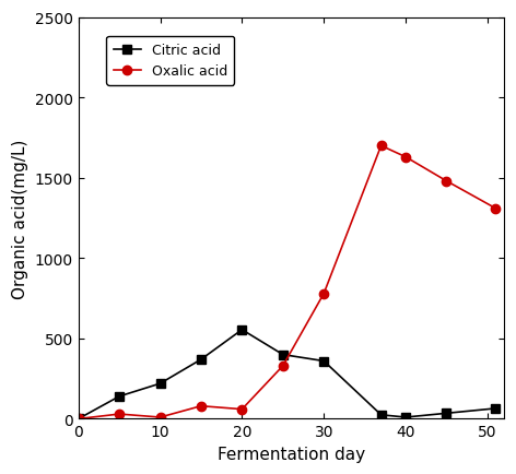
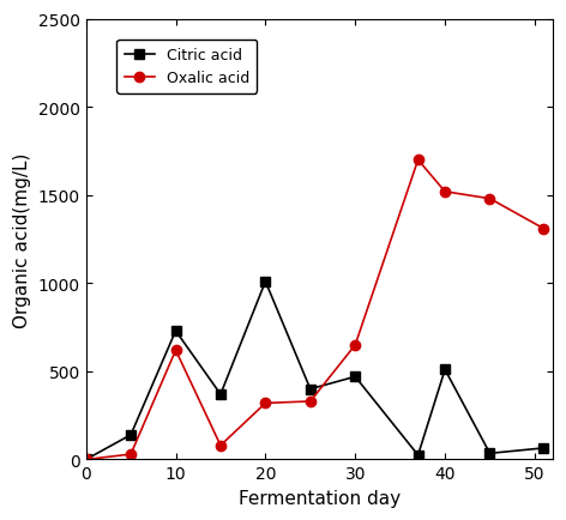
Citric acid/10: 220 -> 730
Oxalic acid/10: 10 -> 620
Citric acid/20: 560 -> 1010
Oxalic acid/20: 60 -> 320
Citric acid/30: 360 -> 470
Oxalic acid/30: 780 -> 650
Citric acid/40: 10 -> 510
Oxalic acid/40: 1630 -> 1520
